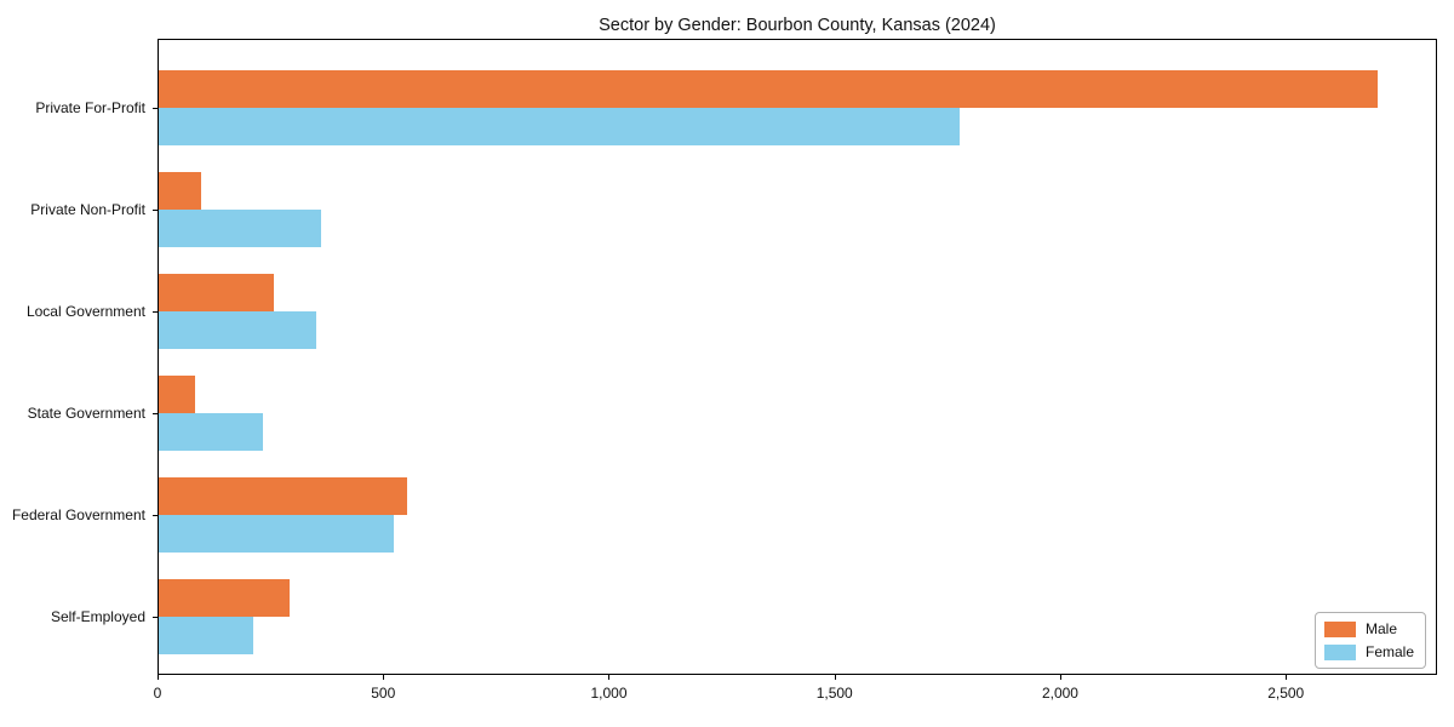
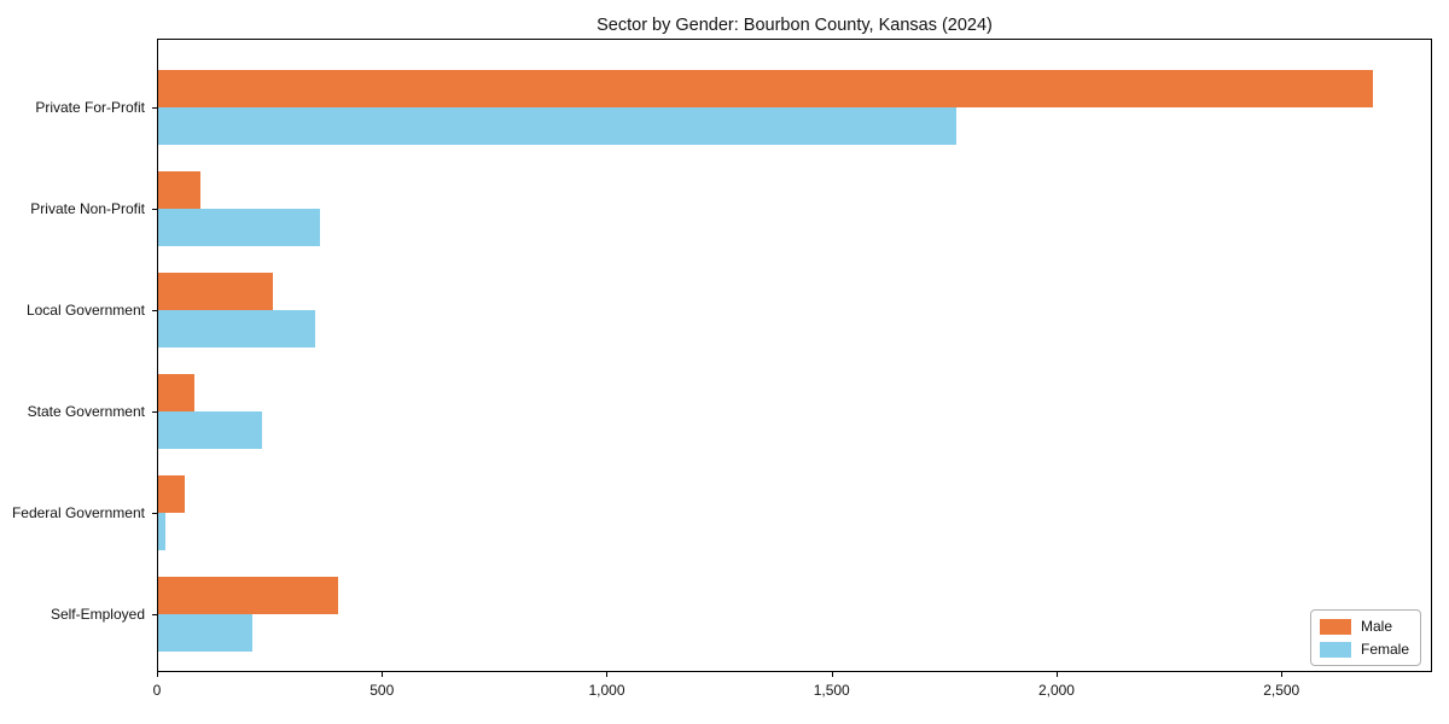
Male/Federal Government: 550 -> 60
Female/Federal Government: 520 -> 20
Male/Self-Employed: 290 -> 400
